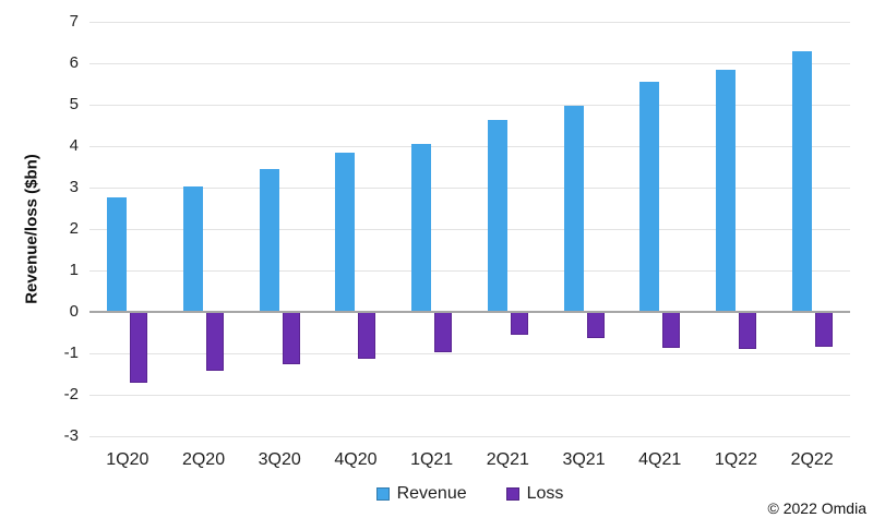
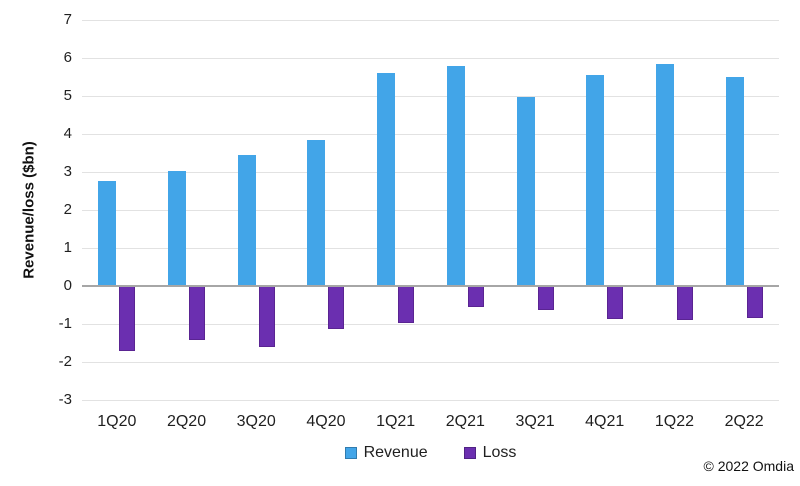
Loss/3Q20: -1.3 -> -1.6
Revenue/1Q21: 4.0 -> 5.6
Revenue/2Q21: 4.6 -> 5.8
Revenue/2Q22: 6.3 -> 5.5
